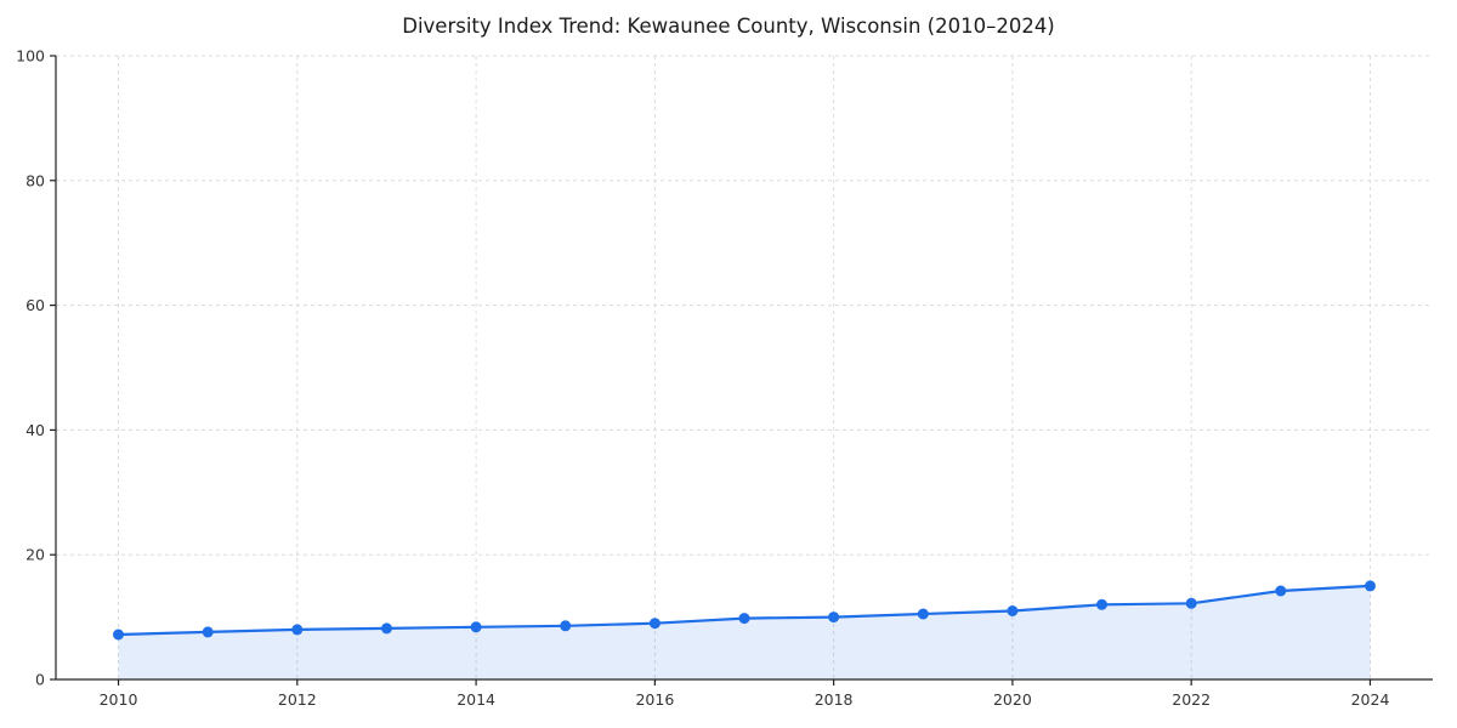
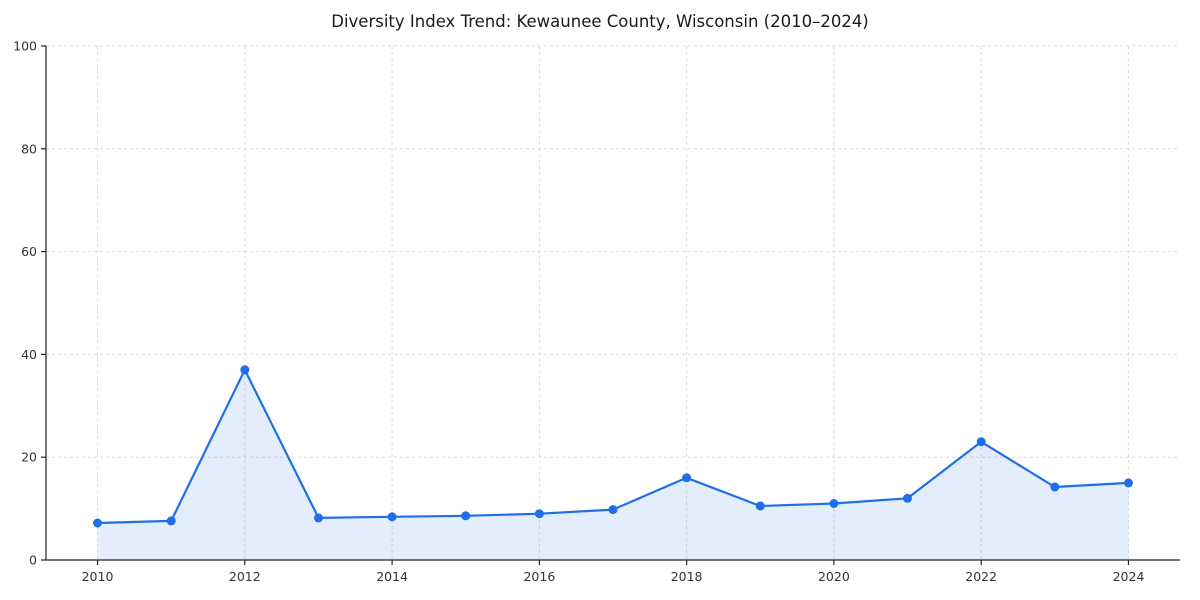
2012: 8 -> 37
2018: 10 -> 16
2022: 12 -> 23
